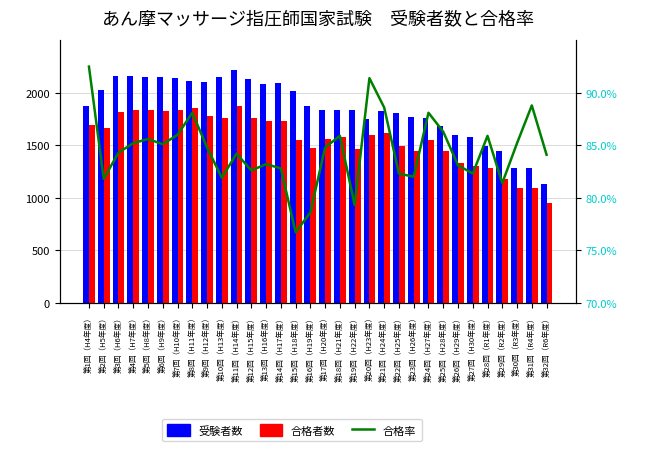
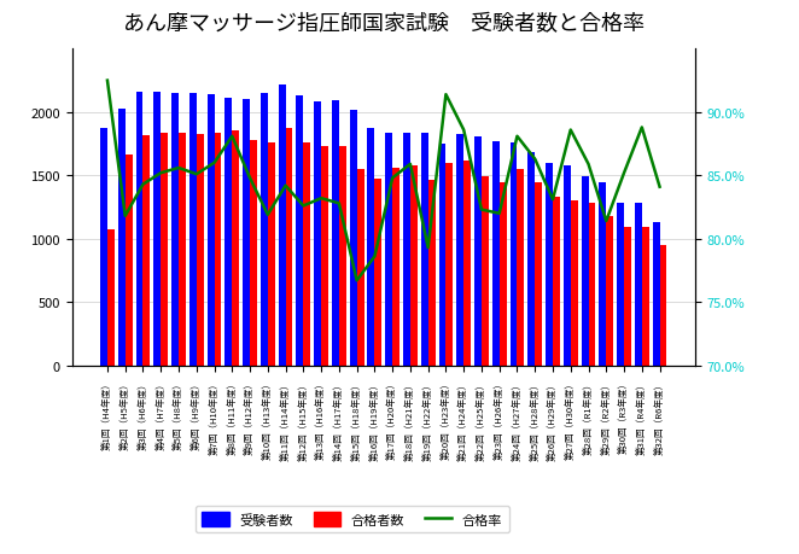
合格者数/第1回（H4年度）: 1690 -> 1070
合格率/第27回（H30年度）: 82.3% -> 88.6%
